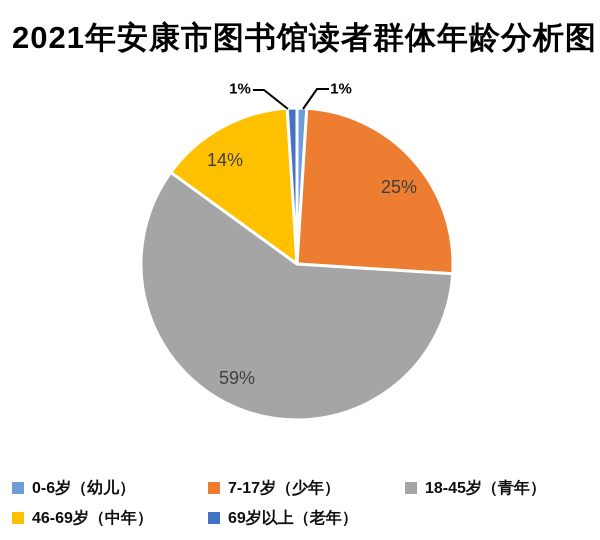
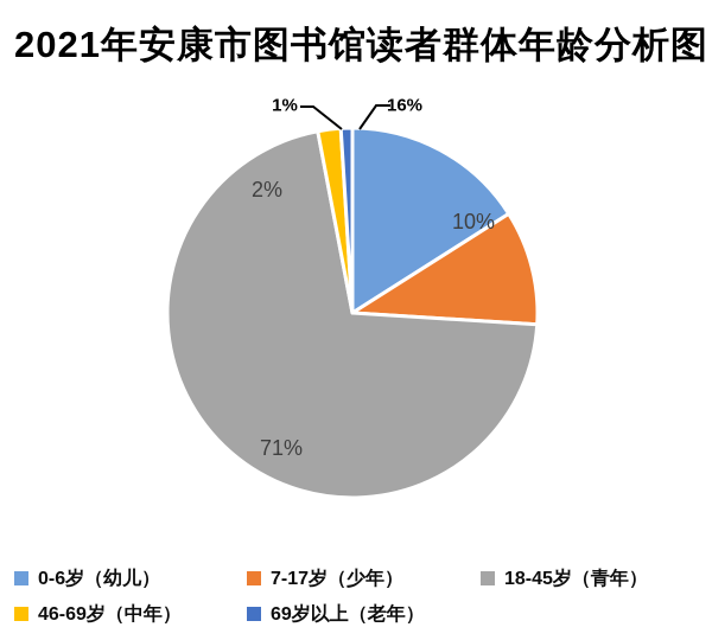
0-6岁（幼儿）: 1% -> 16%
7-17岁（少年）: 25% -> 10%
18-45岁（青年）: 59% -> 71%
46-69岁（中年）: 14% -> 2%
